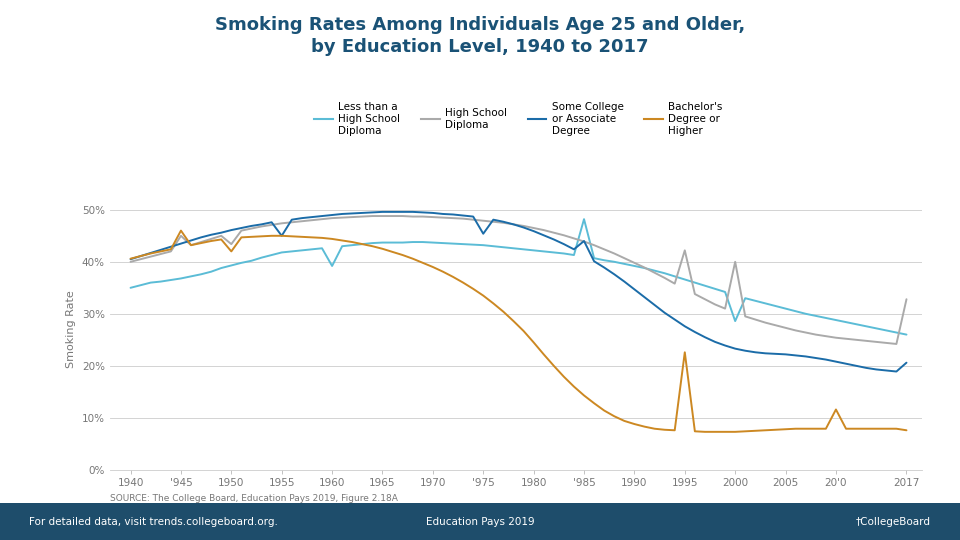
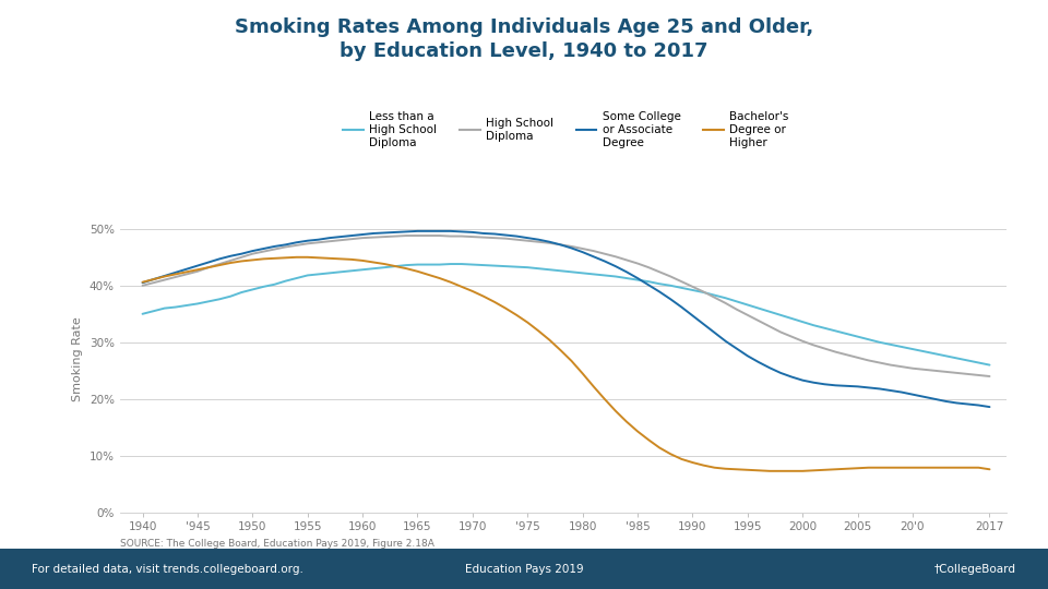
High School Diploma/'945: 45.0% -> 42.5%
Bachelor's Degree or Higher/'945: 46.0% -> 42.8%
High School Diploma/1950: 43.4% -> 45.6%
Bachelor's Degree or Higher/1950: 42.0% -> 44.5%
Some College or Associate Degree/1955: 45.0% -> 47.9%
Less than a High School Diploma/1960: 39.2% -> 42.8%
Some College or Associate Degree/'975: 45.4% -> 48.4%
Less than a High School Diploma/'985: 48.2% -> 41.0%
Some College or Associate Degree/'985: 44.0% -> 41.3%
High School Diploma/1995: 42.2% -> 34.8%
Bachelor's Degree or Higher/1995: 22.6% -> 7.5%
Less than a High School Diploma/2000: 28.6% -> 33.6%
High School Diploma/2000: 40.0% -> 30.2%
Bachelor's Degree or Higher/20'0: 11.6% -> 7.9%
High School Diploma/2017: 32.8% -> 24.0%
Some College or Associate Degree/2017: 20.6% -> 18.6%
